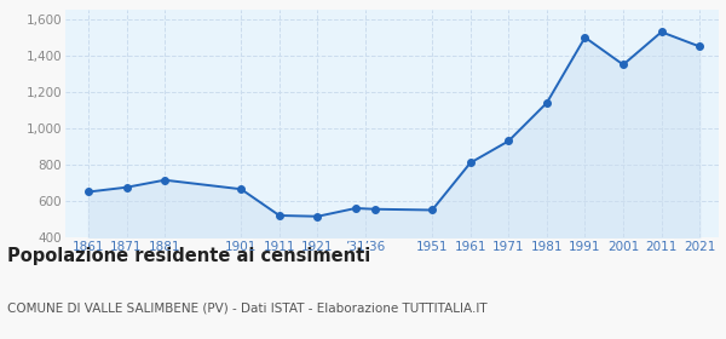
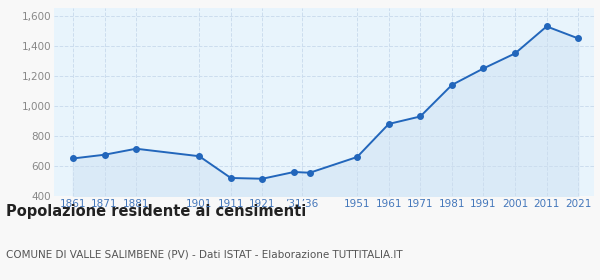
1951: 550 -> 660
1961: 810 -> 880
1991: 1,500 -> 1,250
